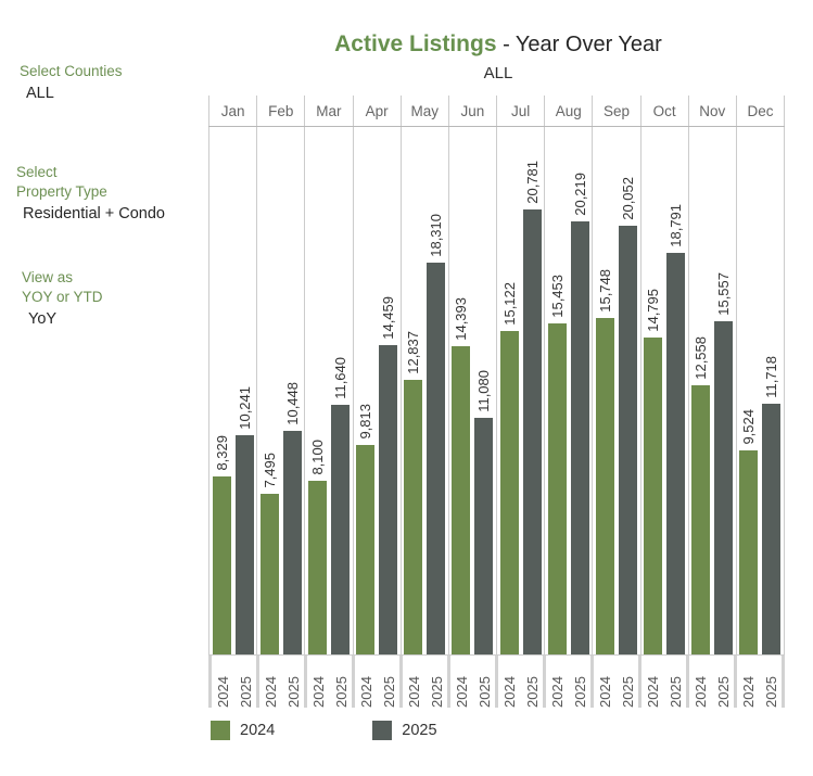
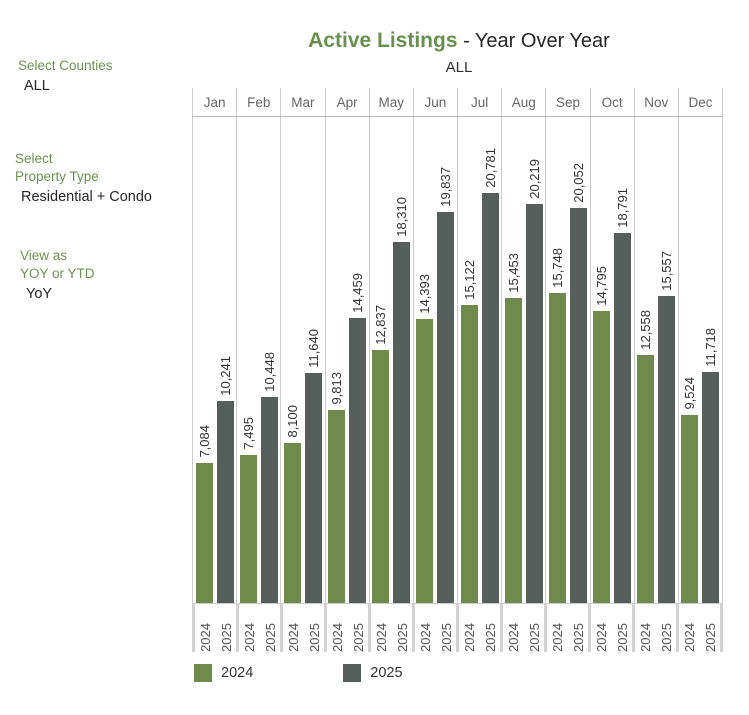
2024/Jan: 8,329 -> 7,084
2025/Jun: 11,080 -> 19,837
